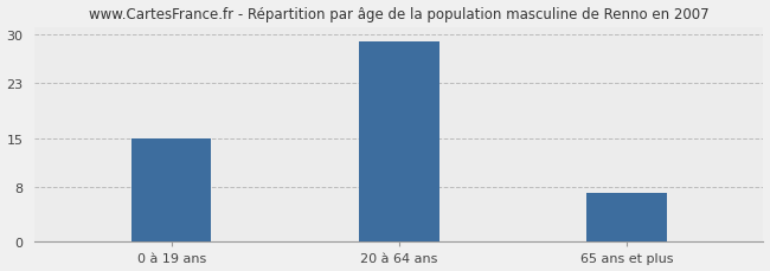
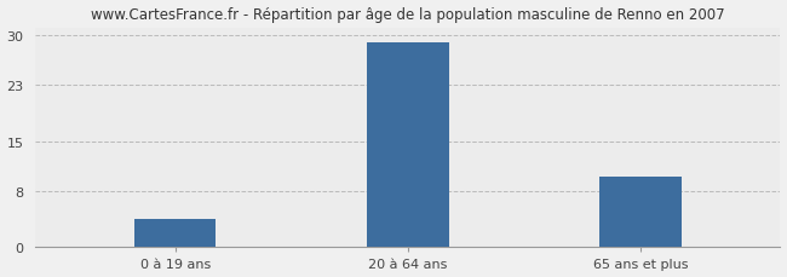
0 à 19 ans: 15 -> 4
65 ans et plus: 7 -> 10
